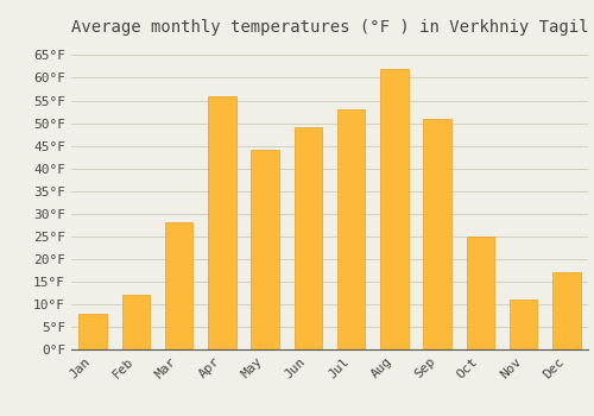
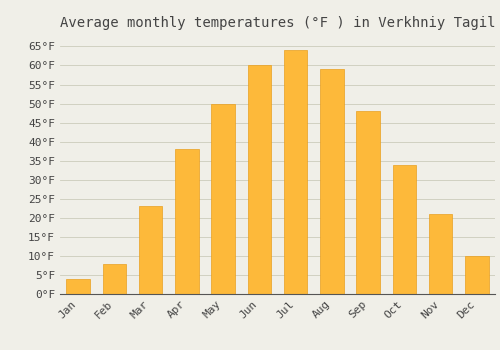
Jan: 8°F -> 4°F
Feb: 12°F -> 8°F
Mar: 28°F -> 23°F
Apr: 56°F -> 38°F
May: 44°F -> 50°F
Jun: 49°F -> 60°F
Jul: 53°F -> 64°F
Aug: 62°F -> 59°F
Sep: 51°F -> 48°F
Oct: 25°F -> 34°F
Nov: 11°F -> 21°F
Dec: 17°F -> 10°F
